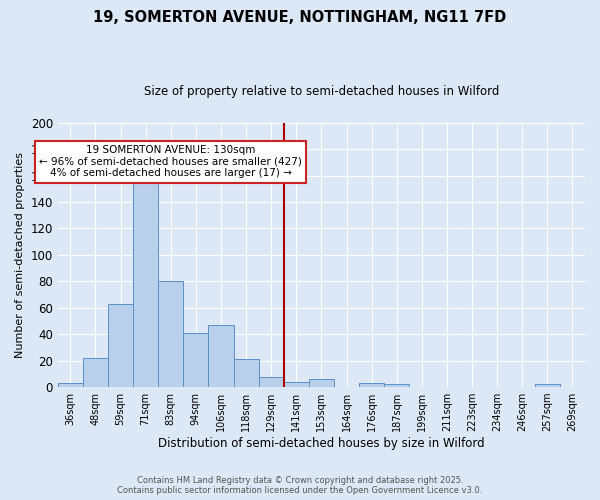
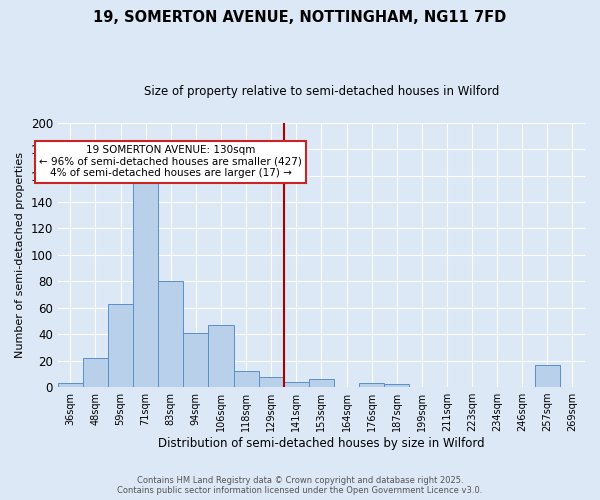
118sqm: 21 -> 12
257sqm: 2 -> 17
